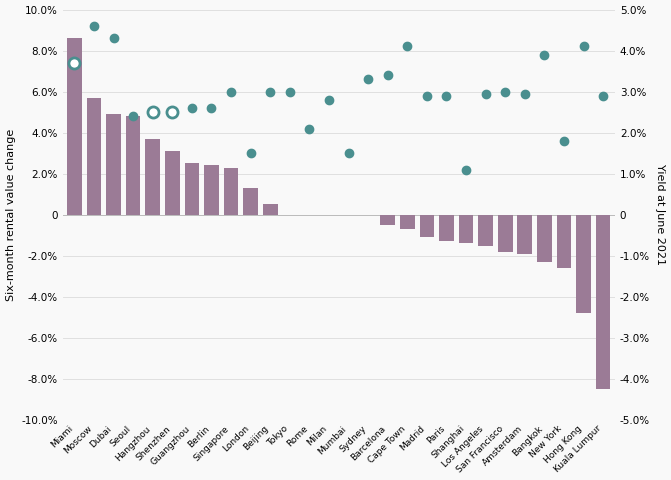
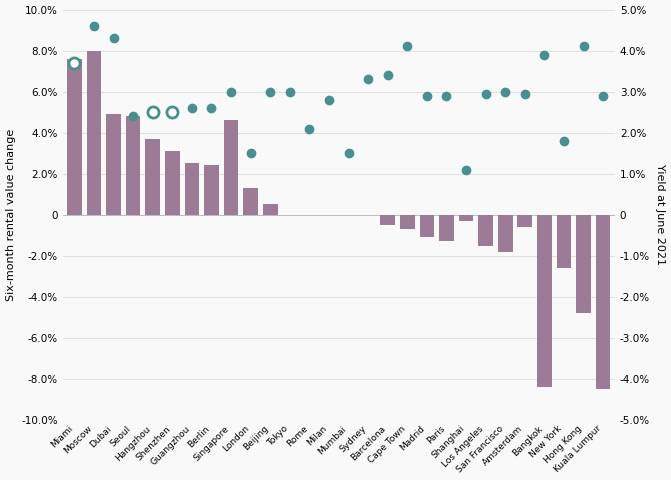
Miami: 8.6% -> 7.6%
Moscow: 5.7% -> 8.0%
Singapore: 2.3% -> 4.6%
Shanghai: -1.4% -> -0.3%
Amsterdam: -1.9% -> -0.6%
Bangkok: -2.3% -> -8.4%
